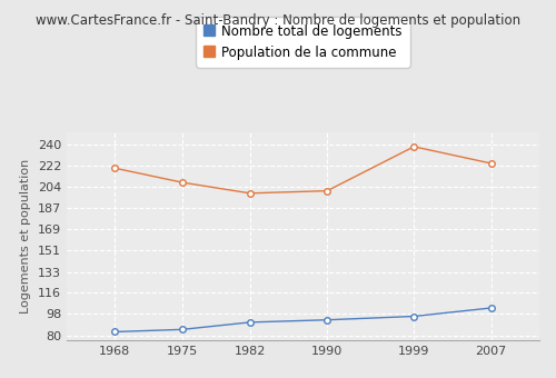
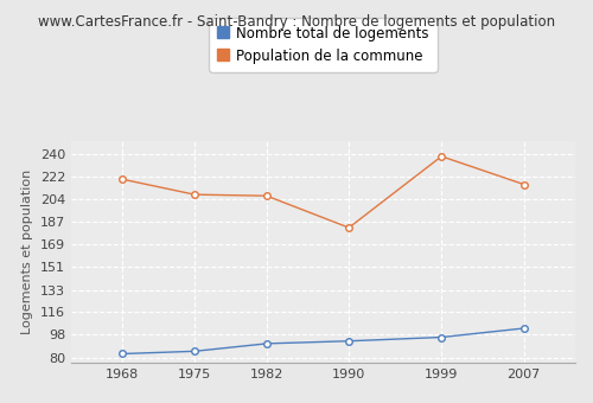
Population de la commune/1982: 199 -> 207
Population de la commune/1990: 201 -> 182
Population de la commune/2007: 224 -> 216
